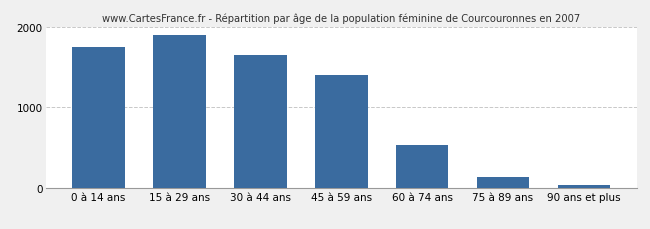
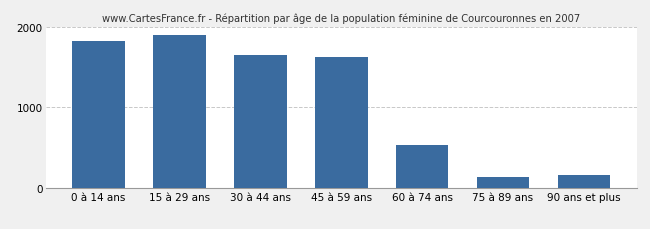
0 à 14 ans: 1750 -> 1820
45 à 59 ans: 1400 -> 1620
90 ans et plus: 30 -> 160
